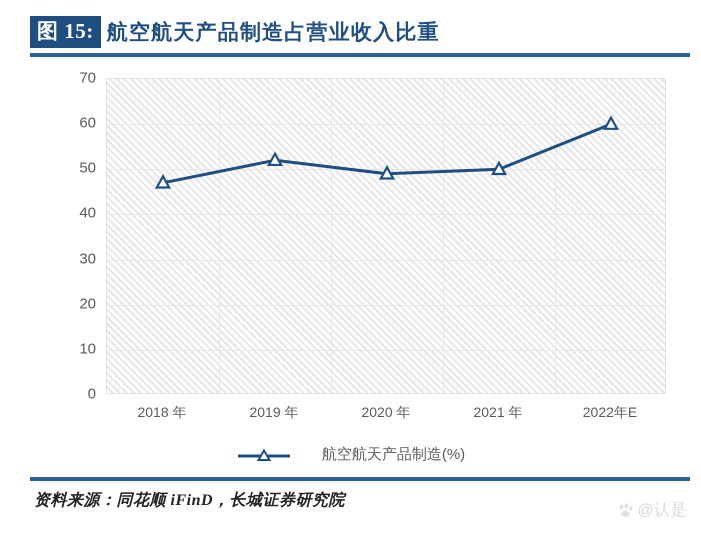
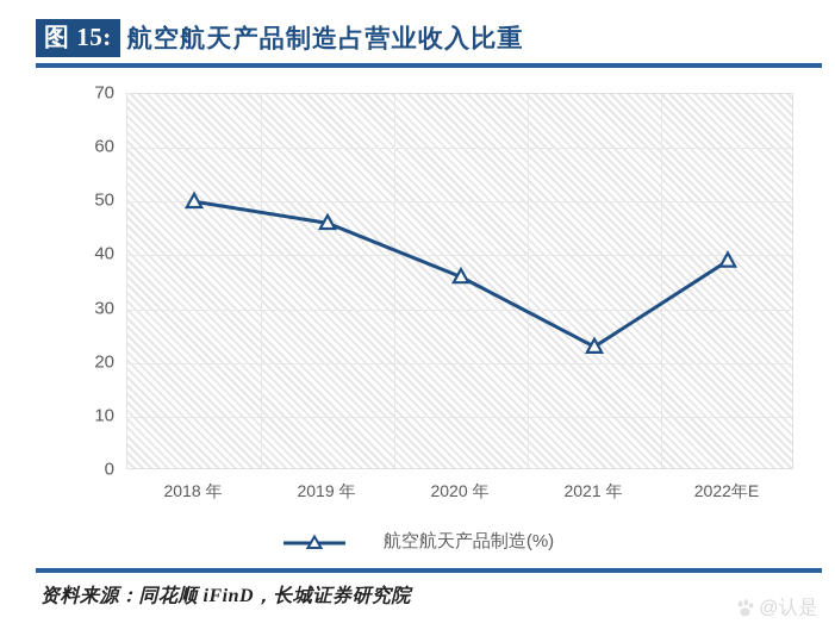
2018 年: 47 -> 50
2019 年: 52 -> 46
2020 年: 49 -> 36
2021 年: 50 -> 23
2022年E: 60 -> 39
